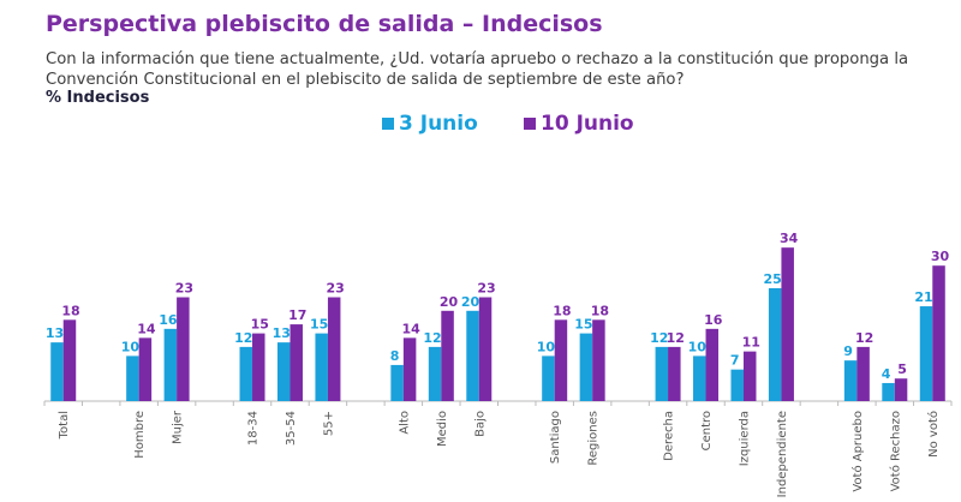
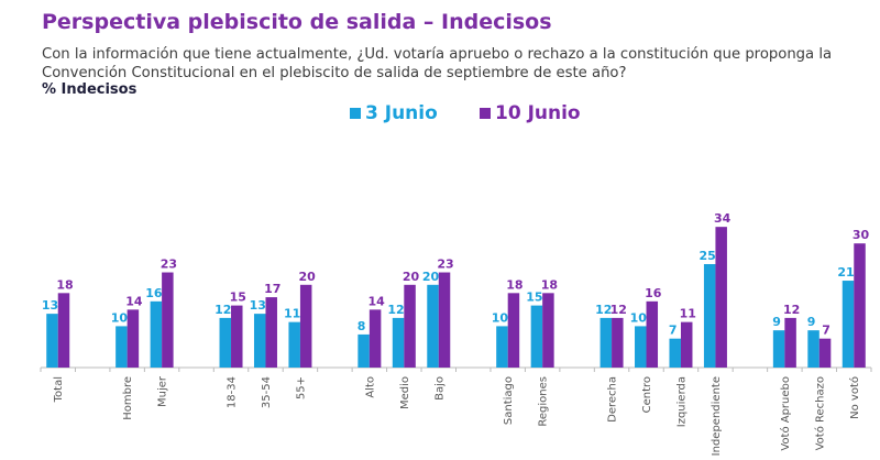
3 Junio/55+: 15 -> 11
10 Junio/55+: 23 -> 20
3 Junio/Votó Rechazo: 4 -> 9
10 Junio/Votó Rechazo: 5 -> 7
